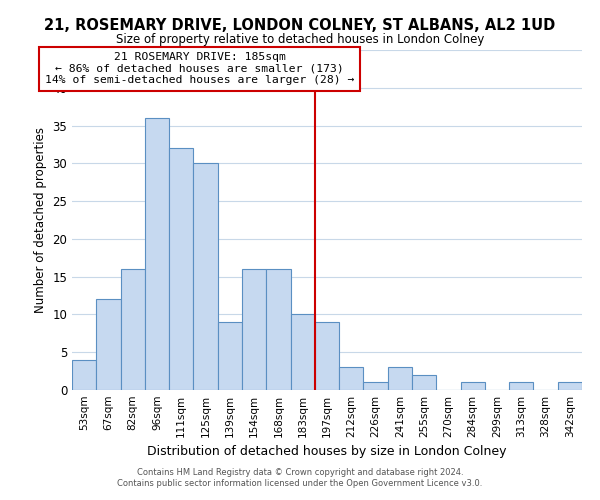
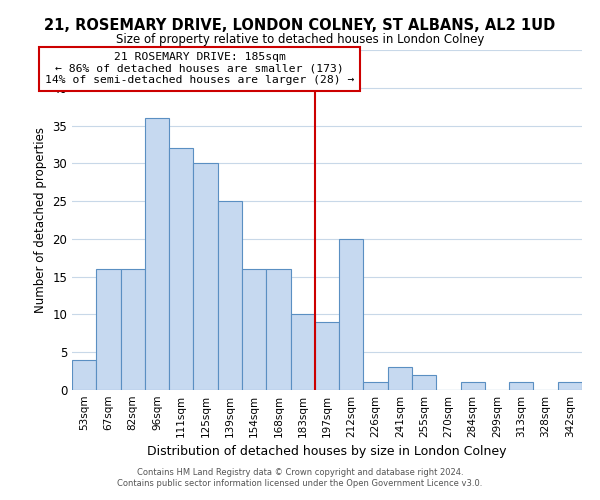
67sqm: 12 -> 16
139sqm: 9 -> 25
212sqm: 3 -> 20
